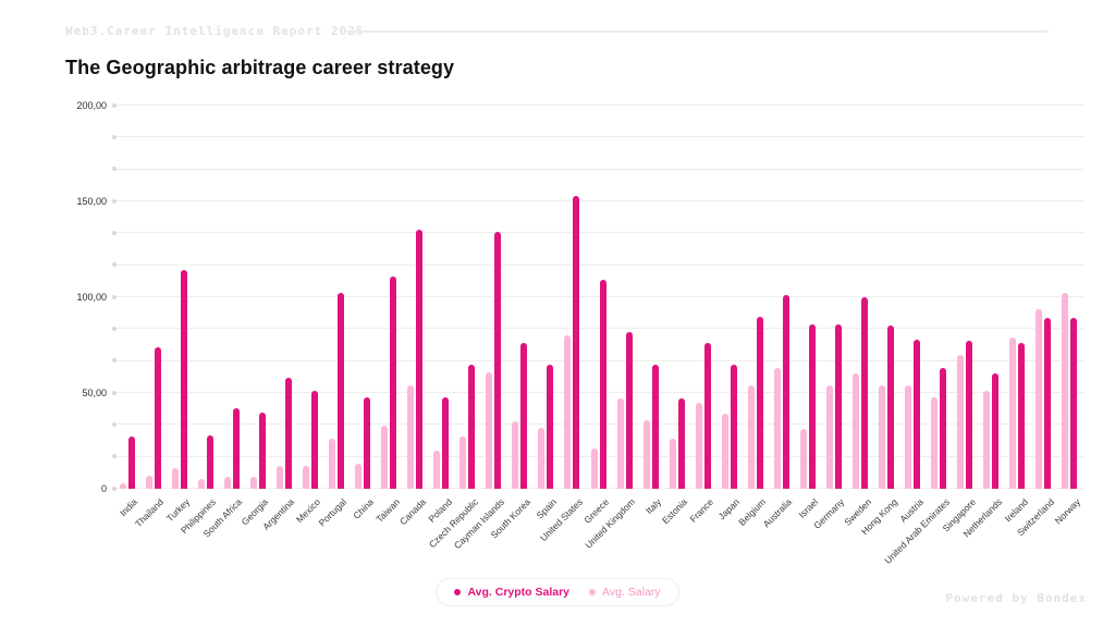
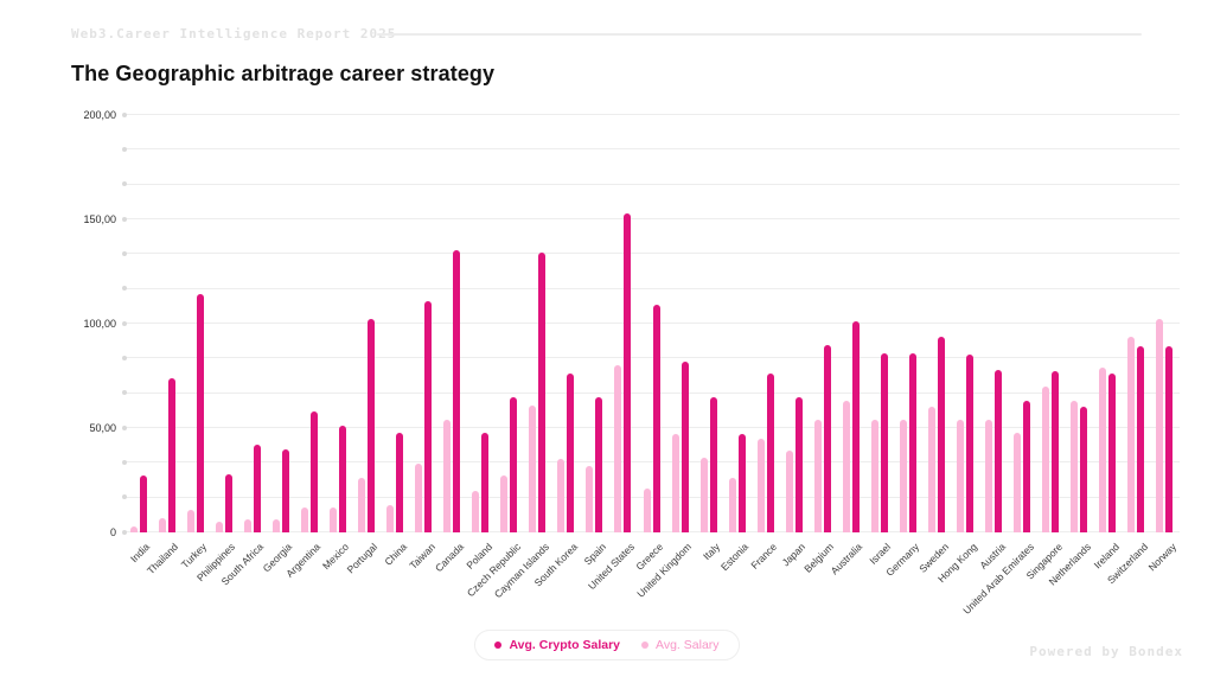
Avg. Salary/Israel: 31 -> 54
Avg. Crypto Salary/Sweden: 100 -> 94
Avg. Salary/Netherlands: 51 -> 63
